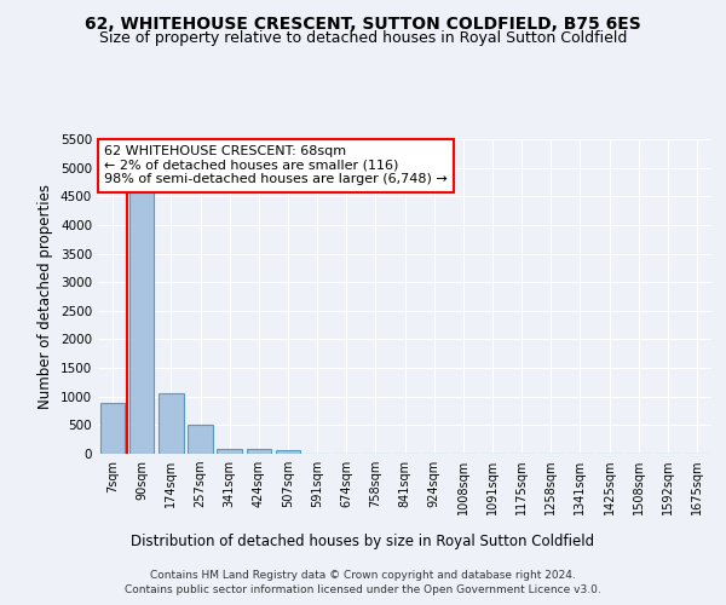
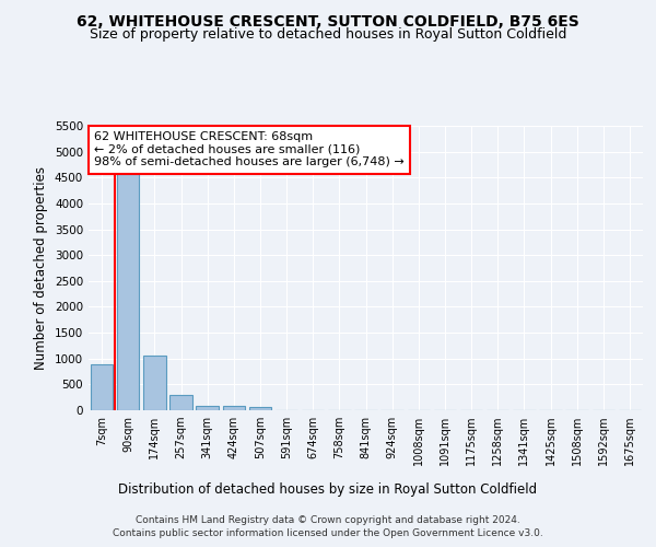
257sqm: 500 -> 290
